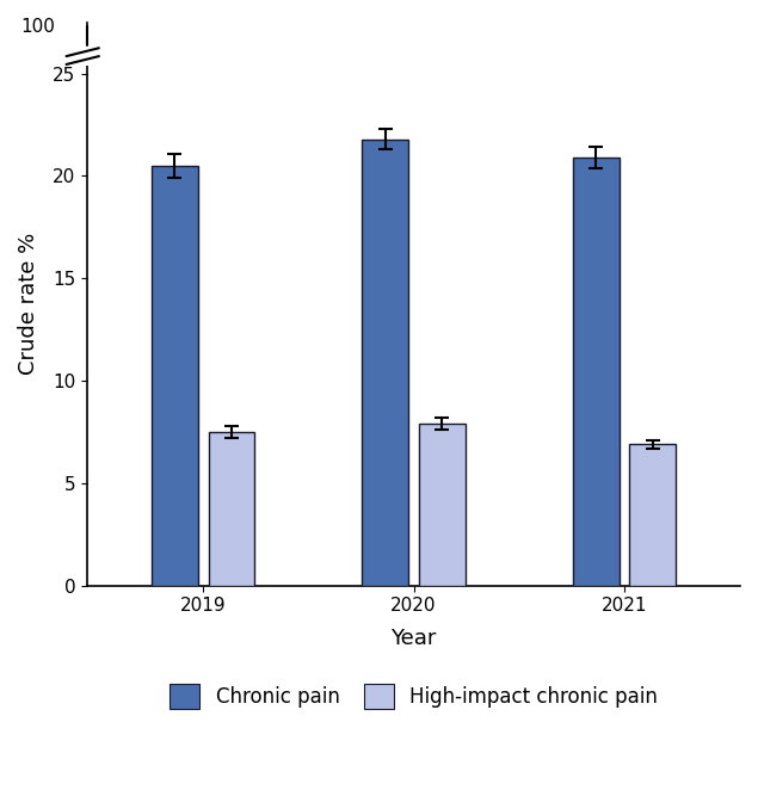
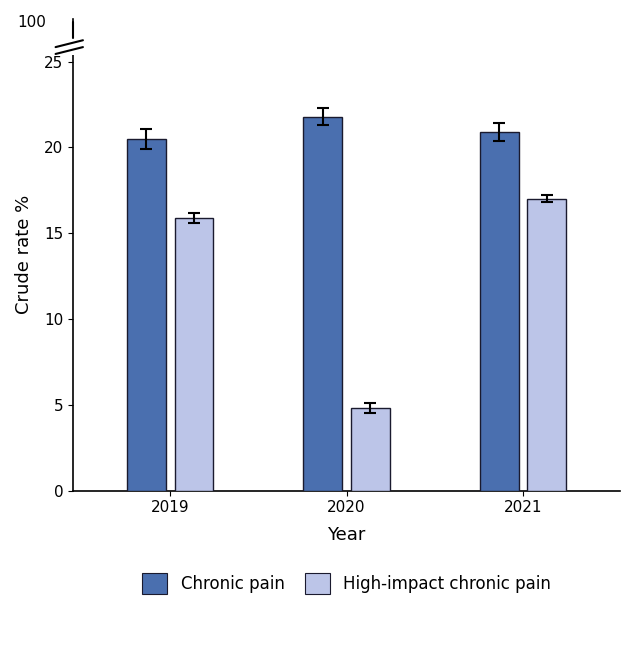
High-impact chronic pain/2019: 7.5 -> 15.9
High-impact chronic pain/2020: 7.9 -> 4.8
High-impact chronic pain/2021: 6.9 -> 17.0
